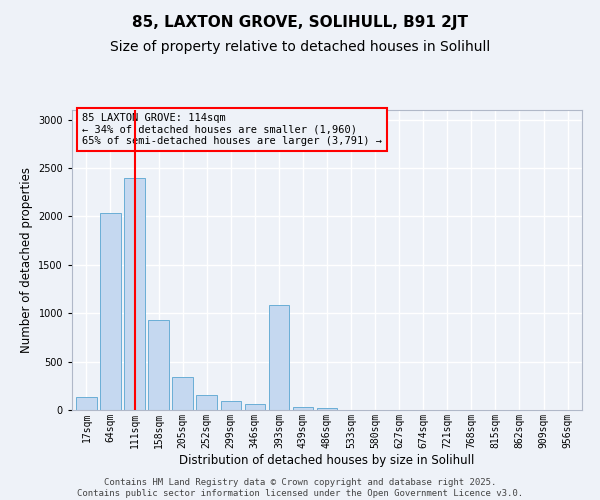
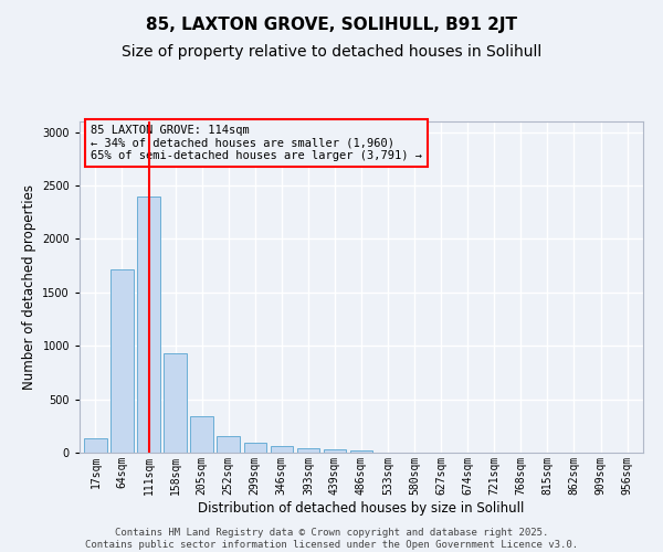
64sqm: 2040 -> 1720
393sqm: 1080 -> 40
